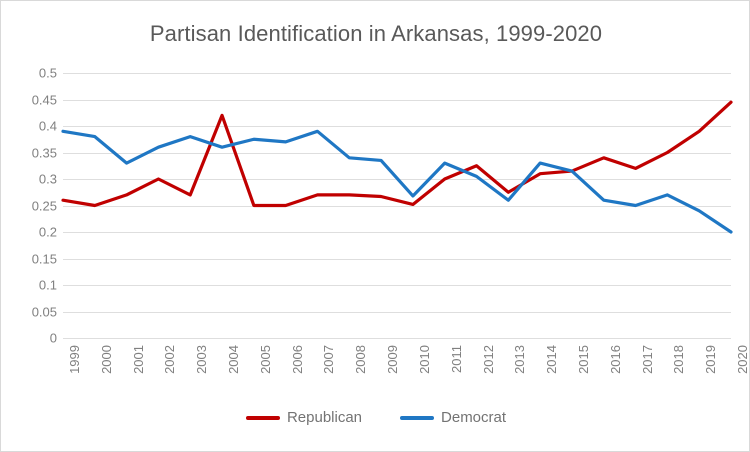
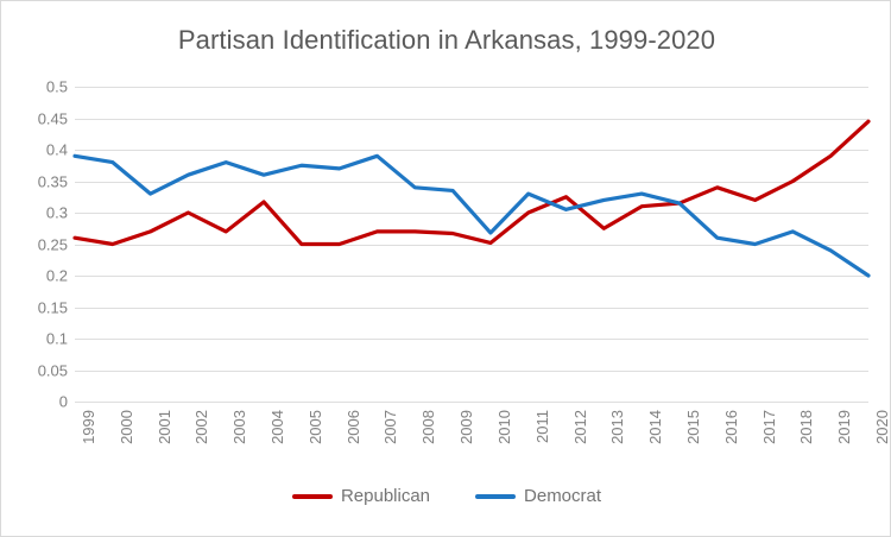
Republican/2004: 0.42 -> 0.32
Democrat/2013: 0.26 -> 0.32
